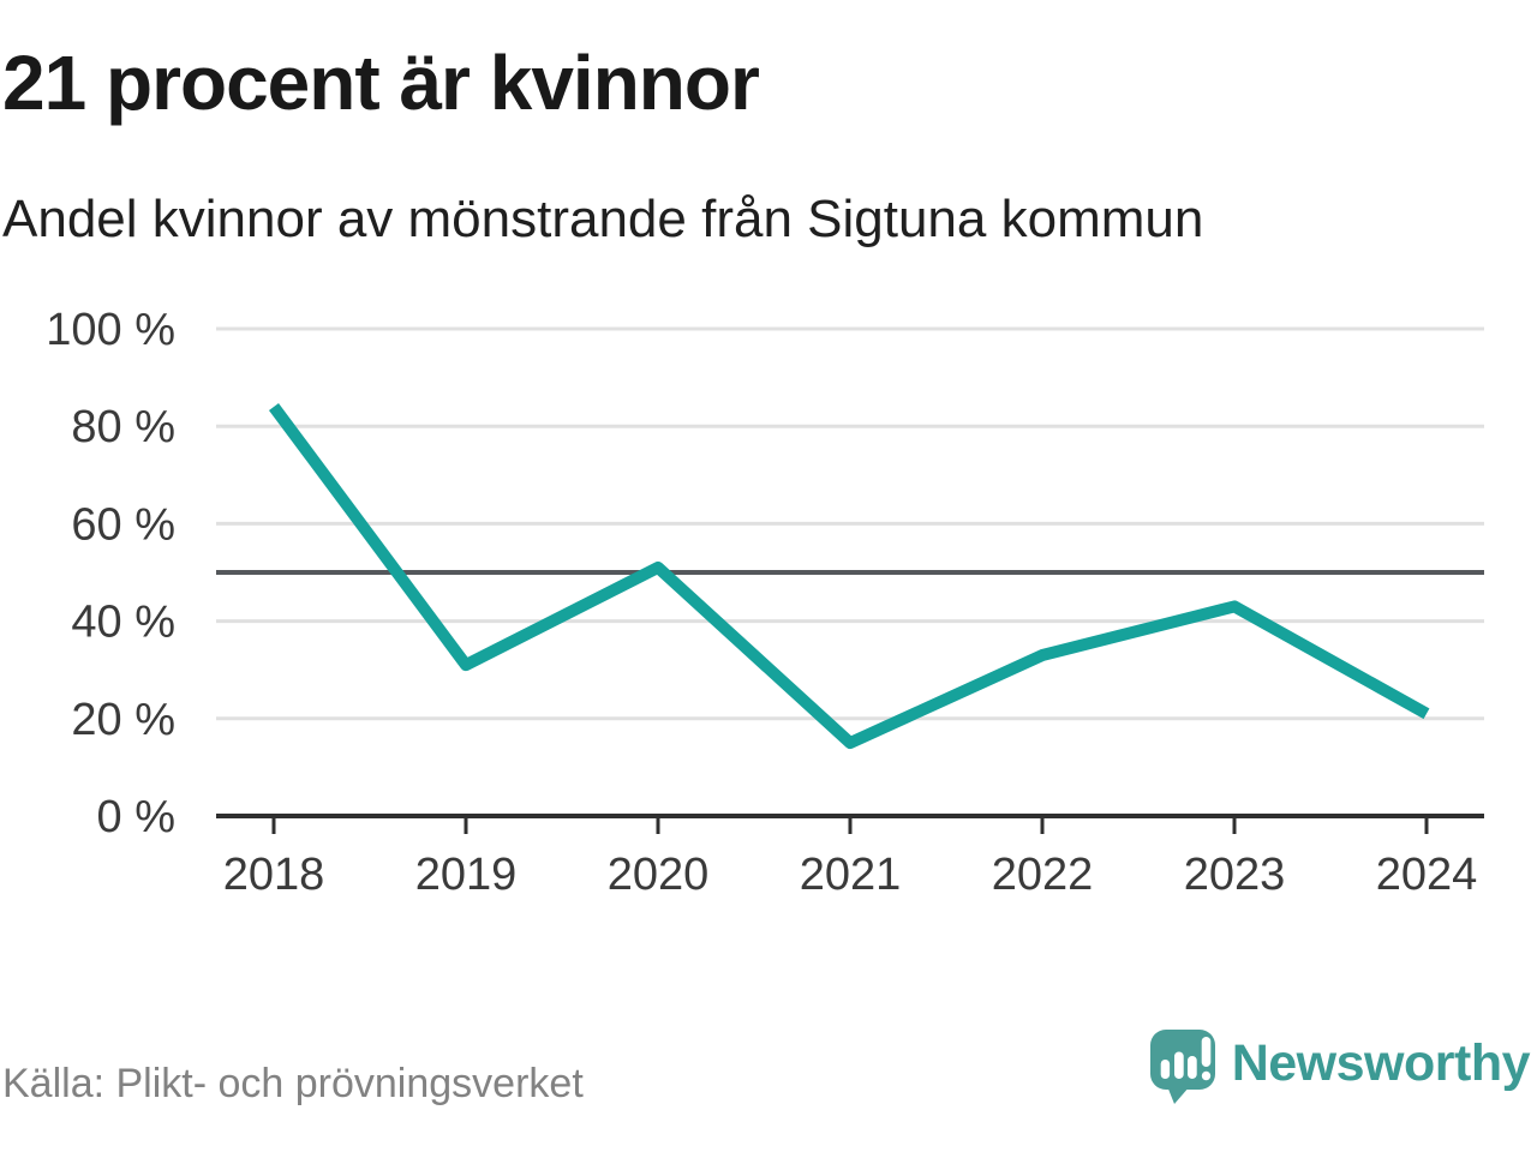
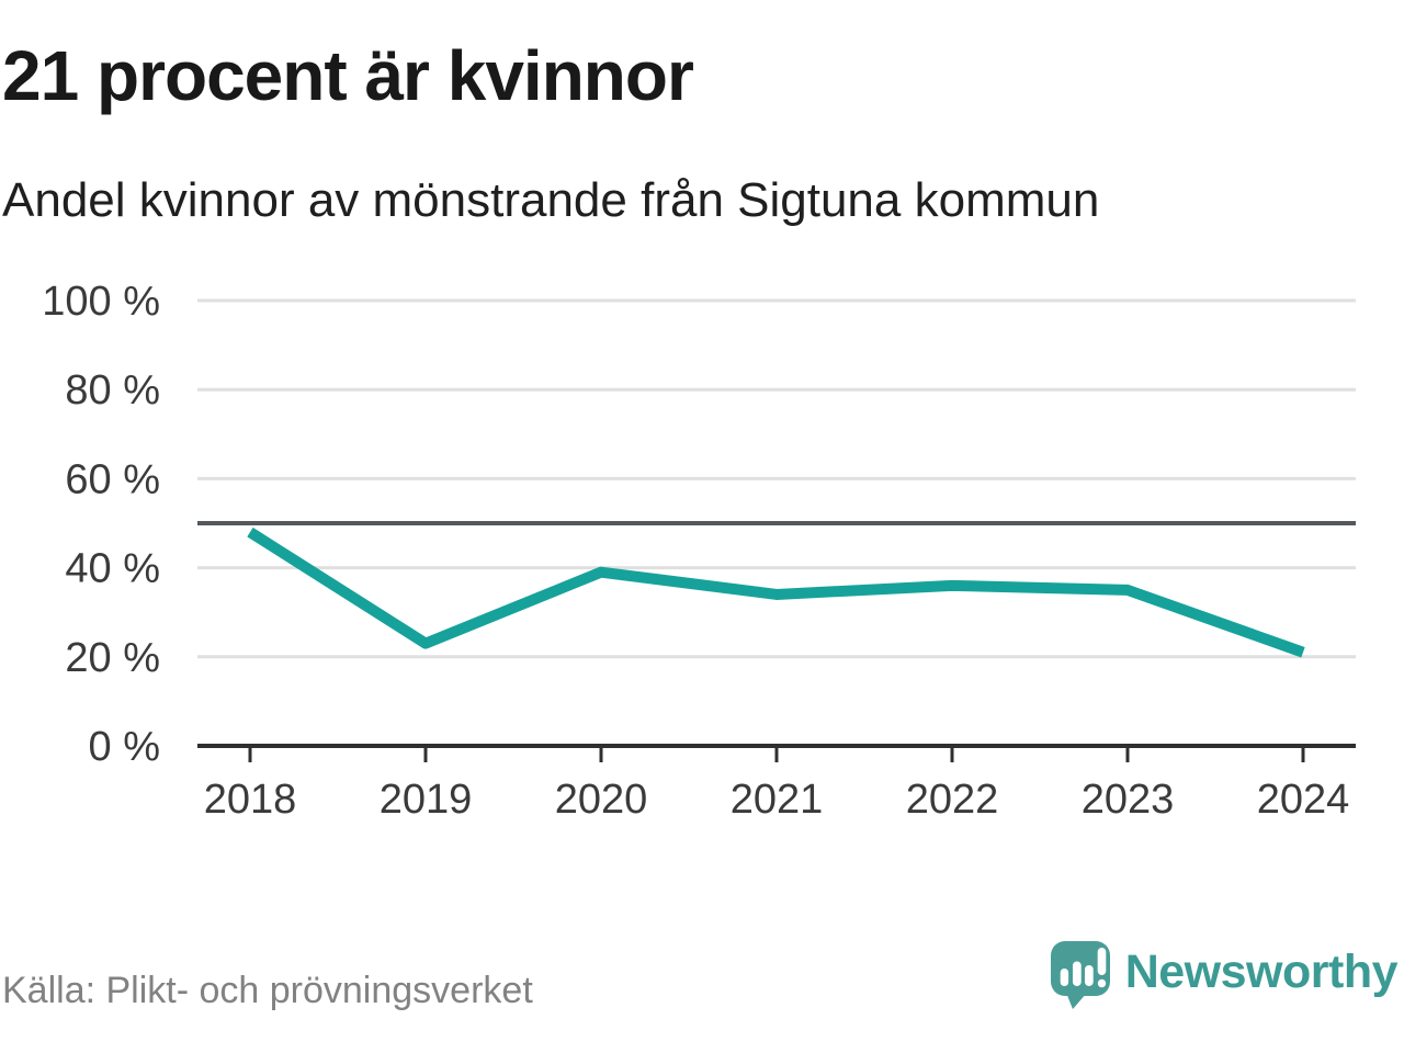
2018: 84% -> 48%
2019: 31% -> 23%
2020: 51% -> 39%
2021: 15% -> 34%
2022: 33% -> 36%
2023: 43% -> 35%
